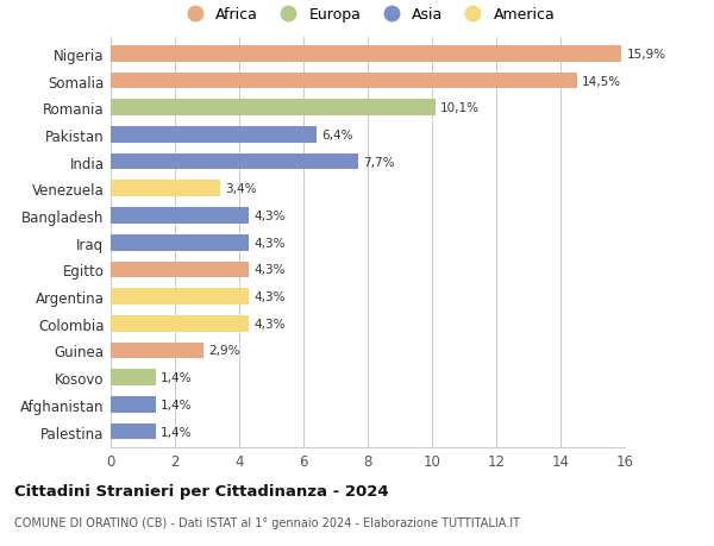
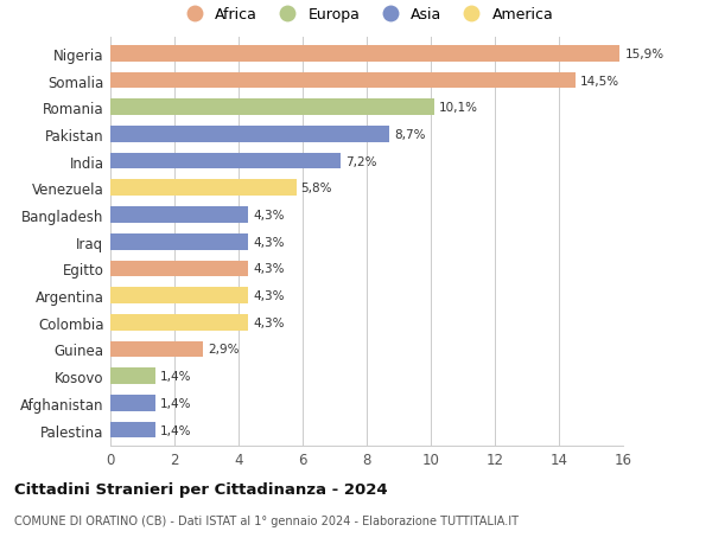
Pakistan: 6,4% -> 8,7%
India: 7,7% -> 7,2%
Venezuela: 3,4% -> 5,8%
